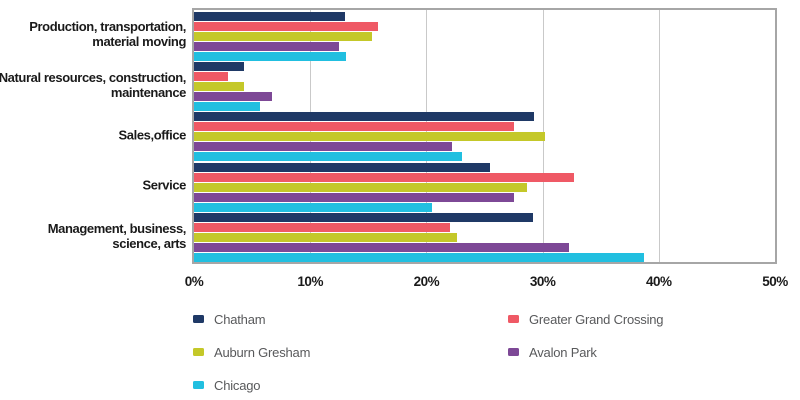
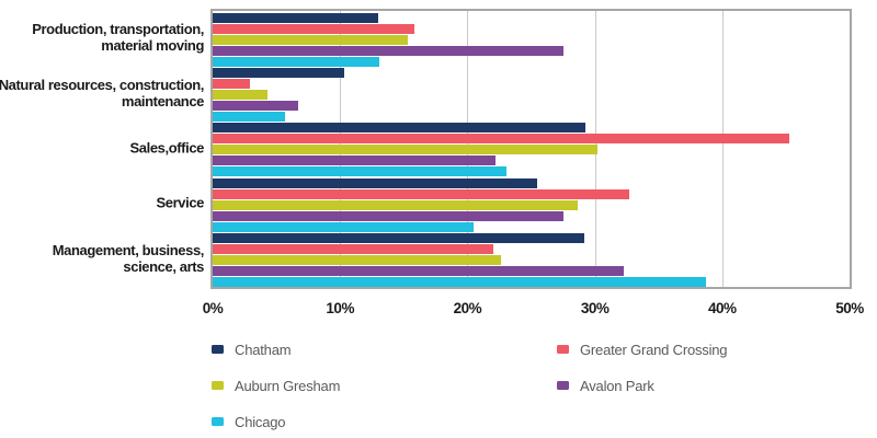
Avalon Park/Production, transportation, material moving: 12.5% -> 27.5%
Chatham/Natural resources, construction, maintenance: 4.3% -> 10.3%
Greater Grand Crossing/Sales,office: 27.5% -> 45.3%
